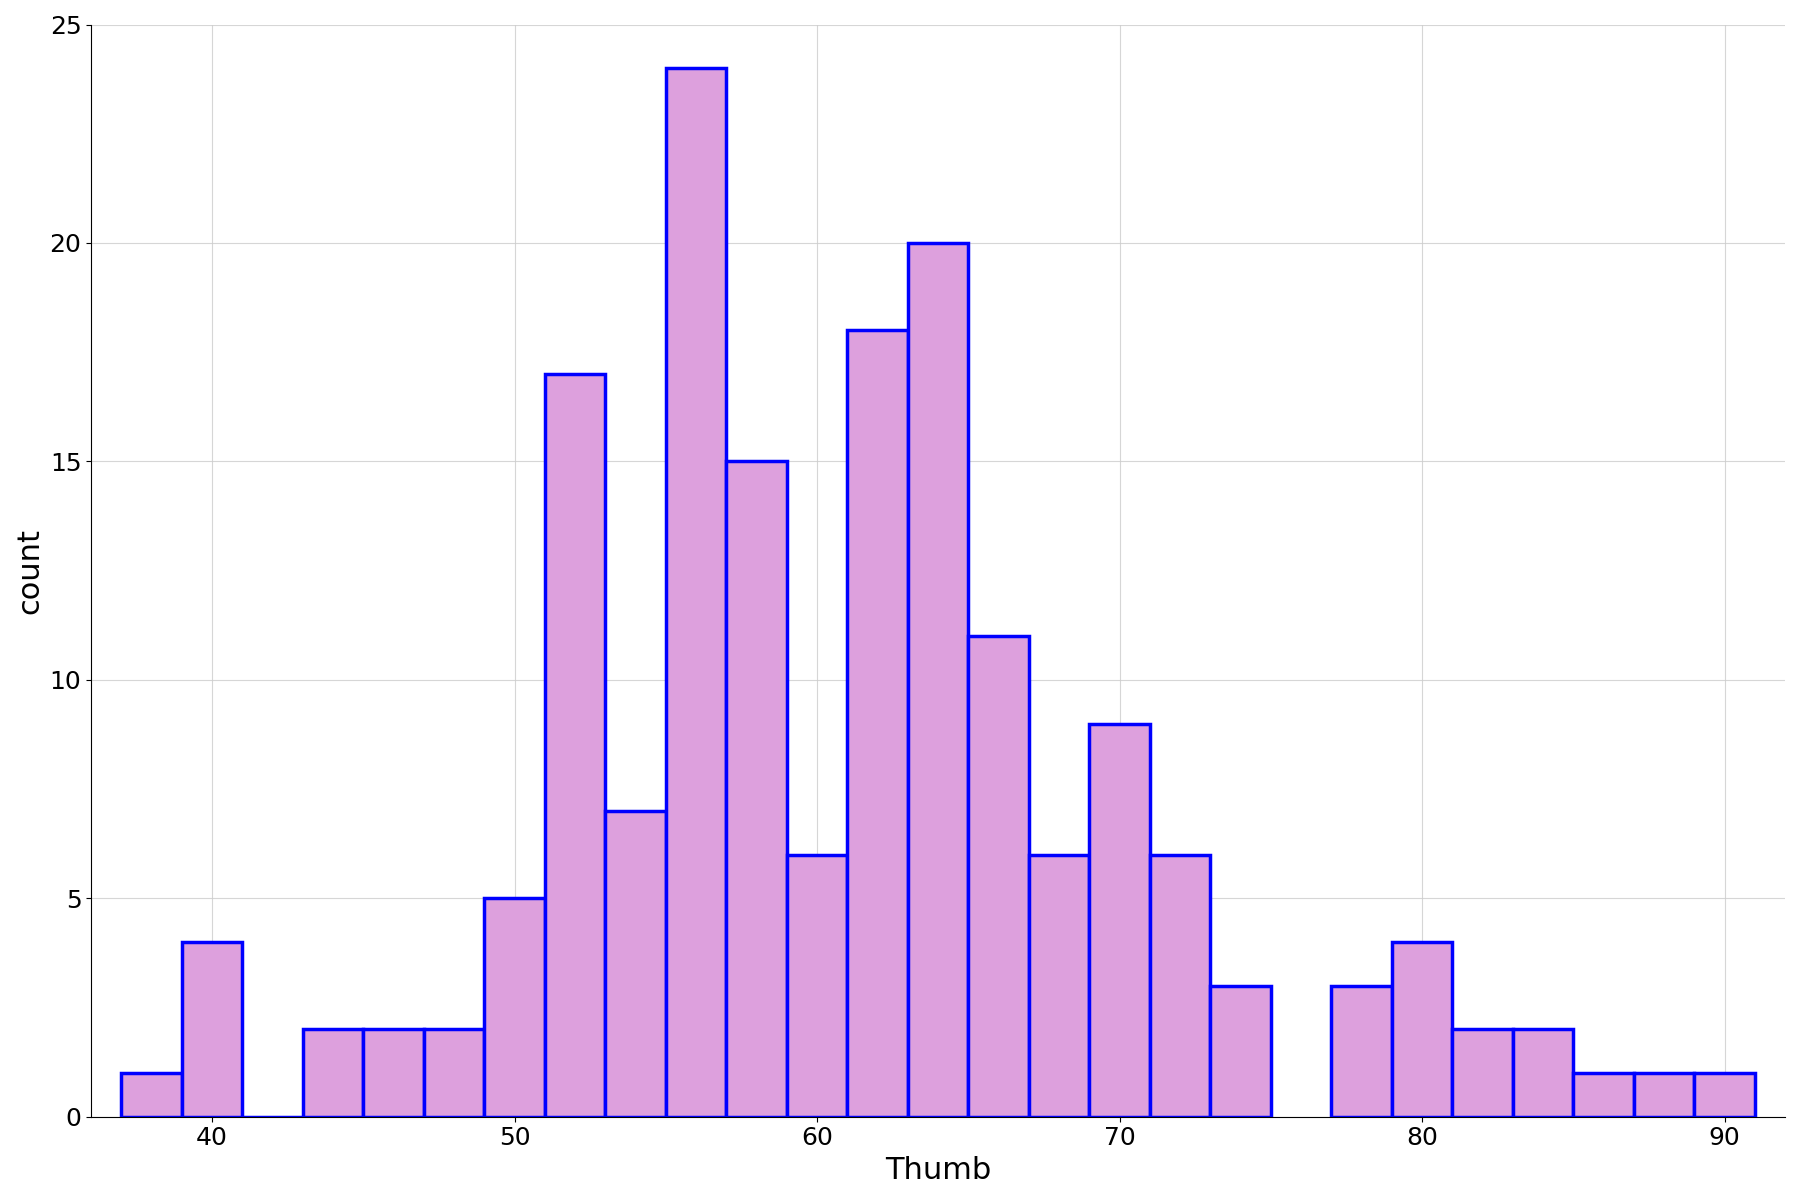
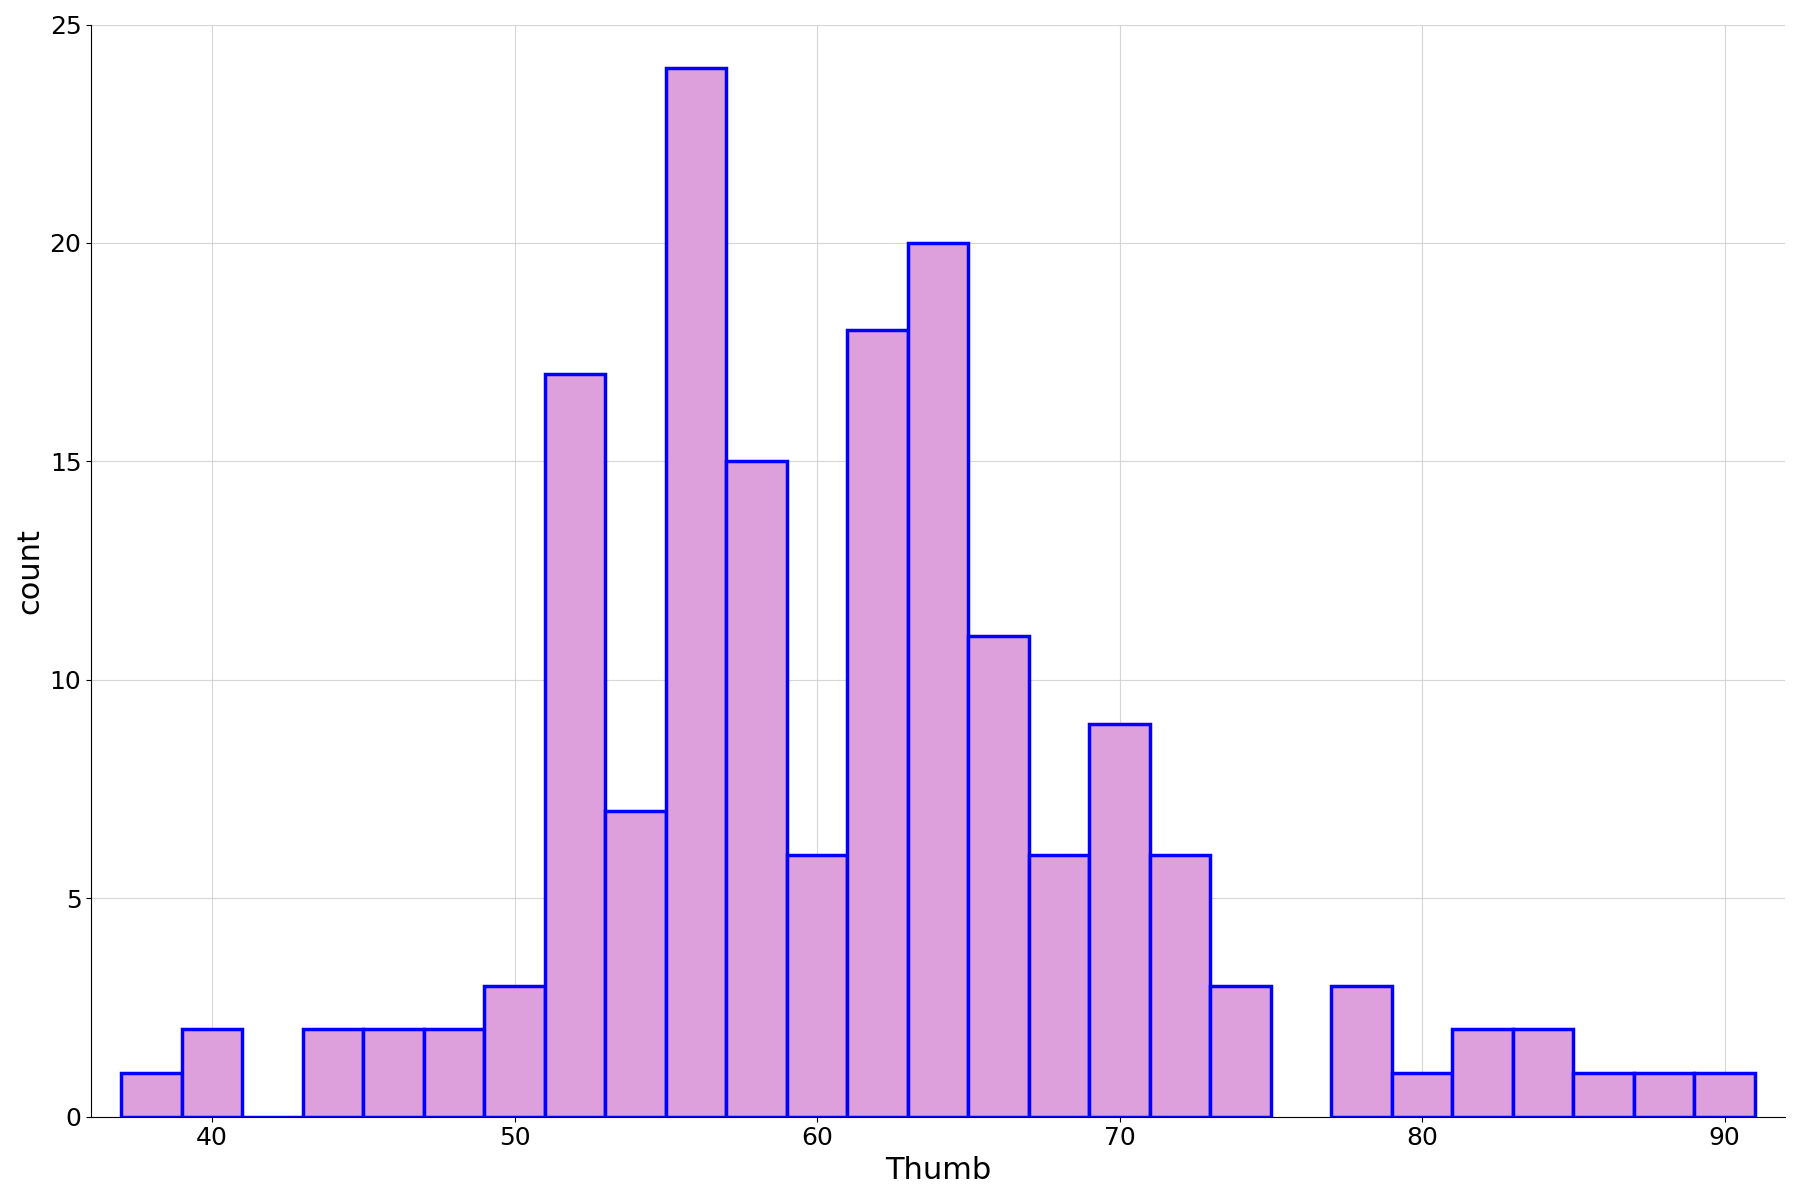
40: 4 -> 2
50: 5 -> 3
80: 4 -> 1
